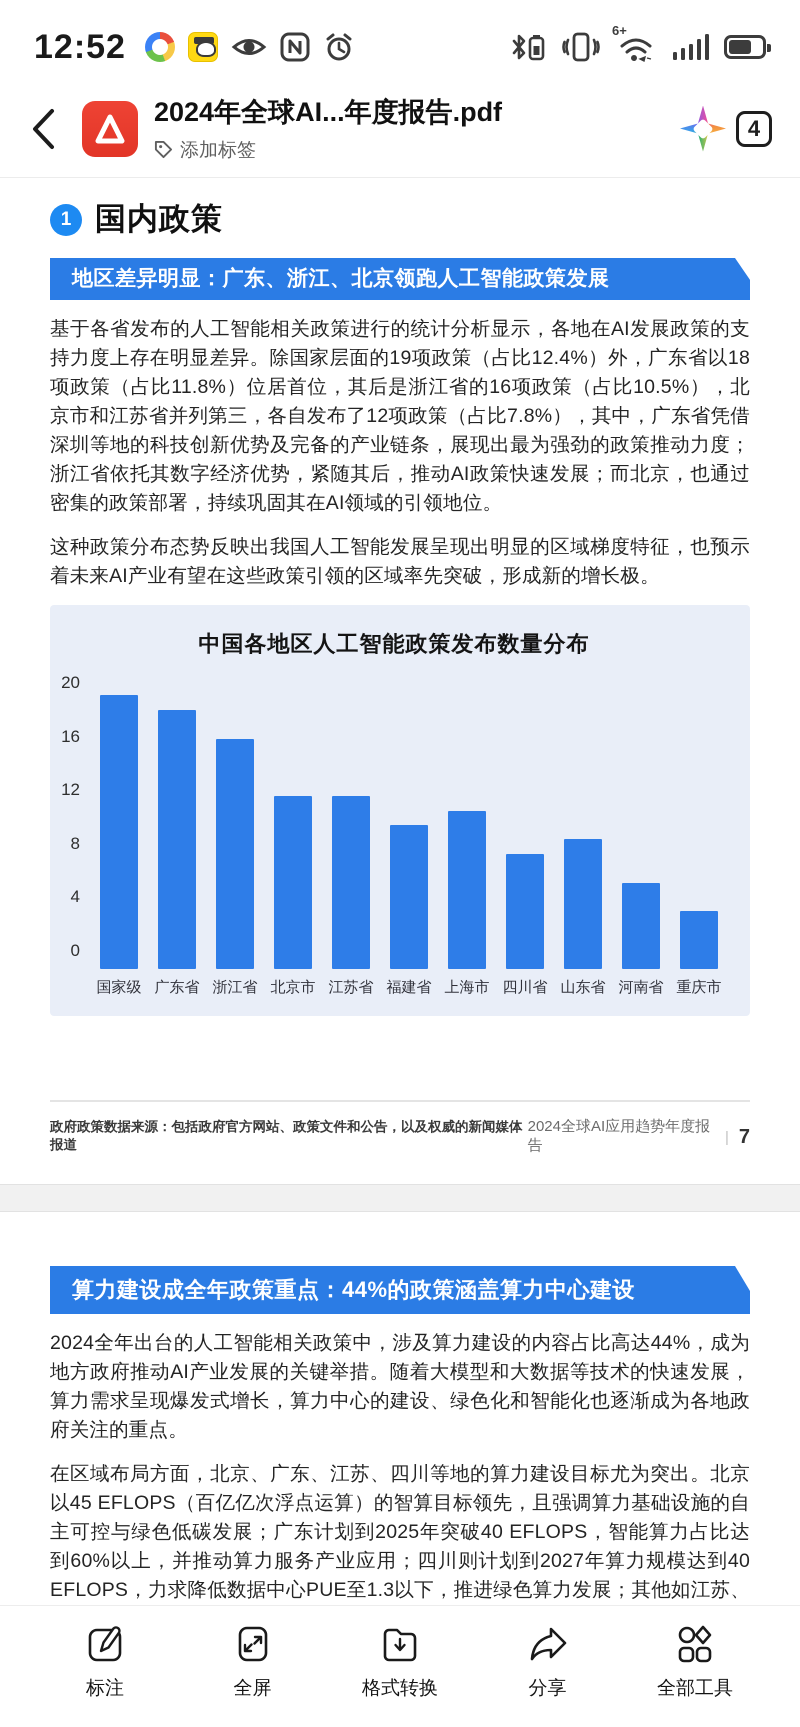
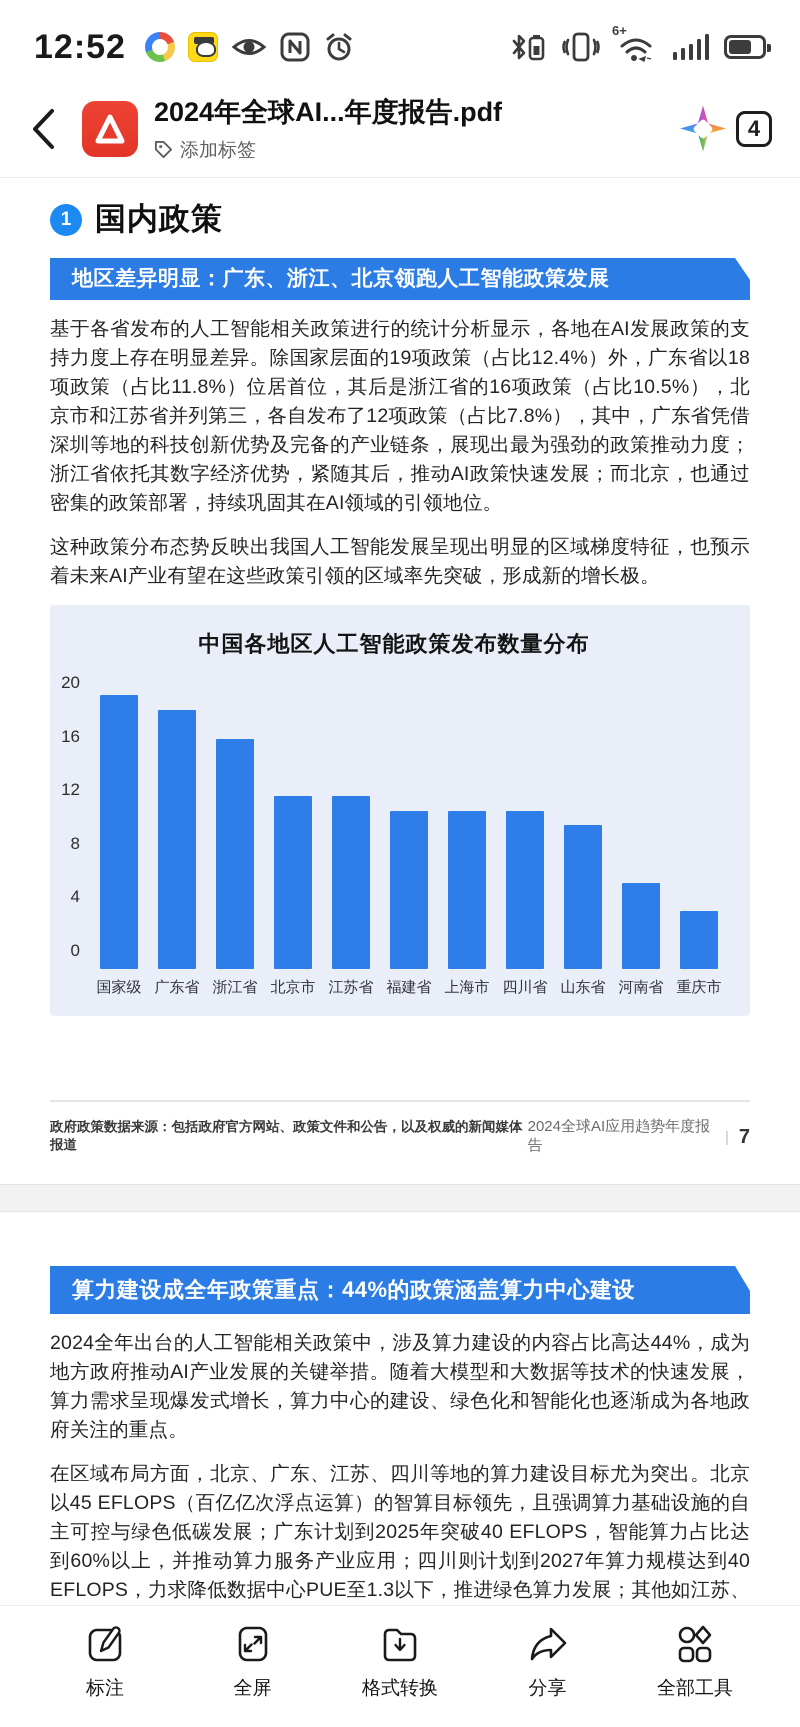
福建省: 10 -> 11
四川省: 8 -> 11
山东省: 9 -> 10
